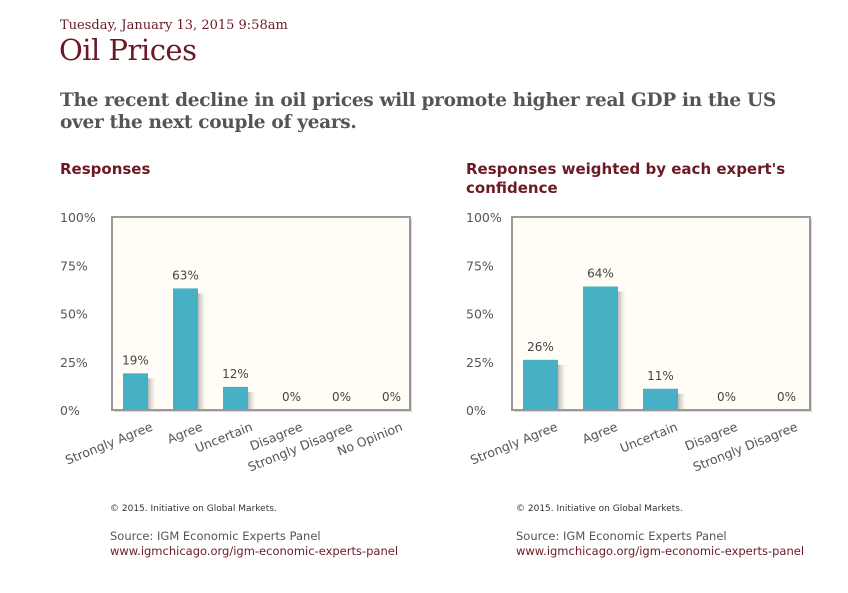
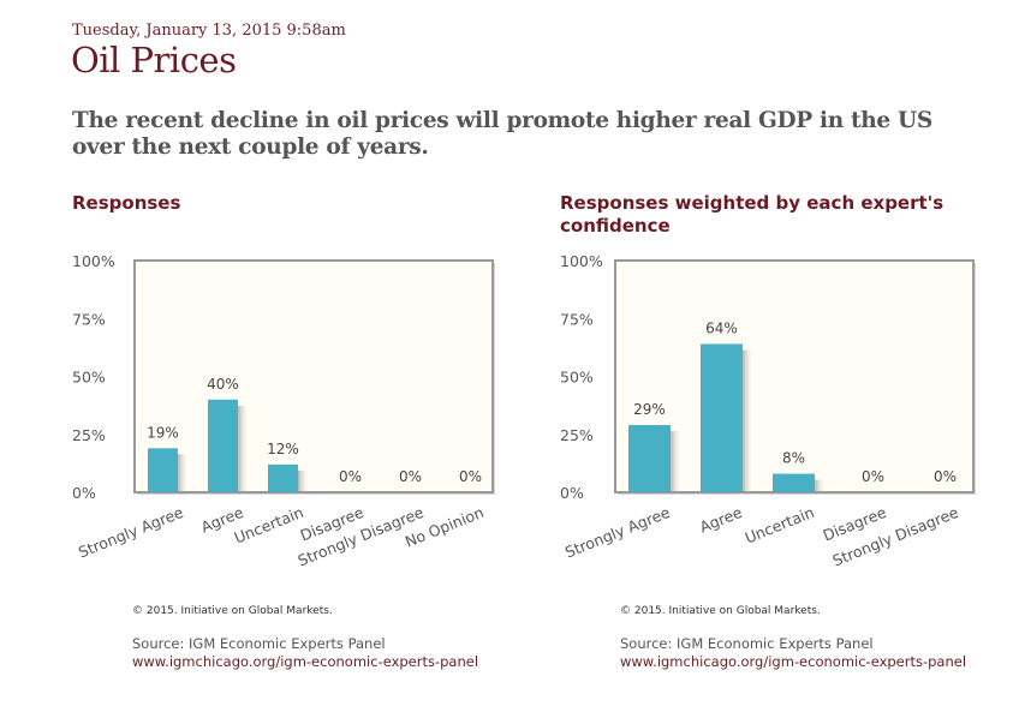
Responses/Agree: 63% -> 40%
Responses weighted by each expert's confidence/Strongly Agree: 26% -> 29%
Responses weighted by each expert's confidence/Uncertain: 11% -> 8%
